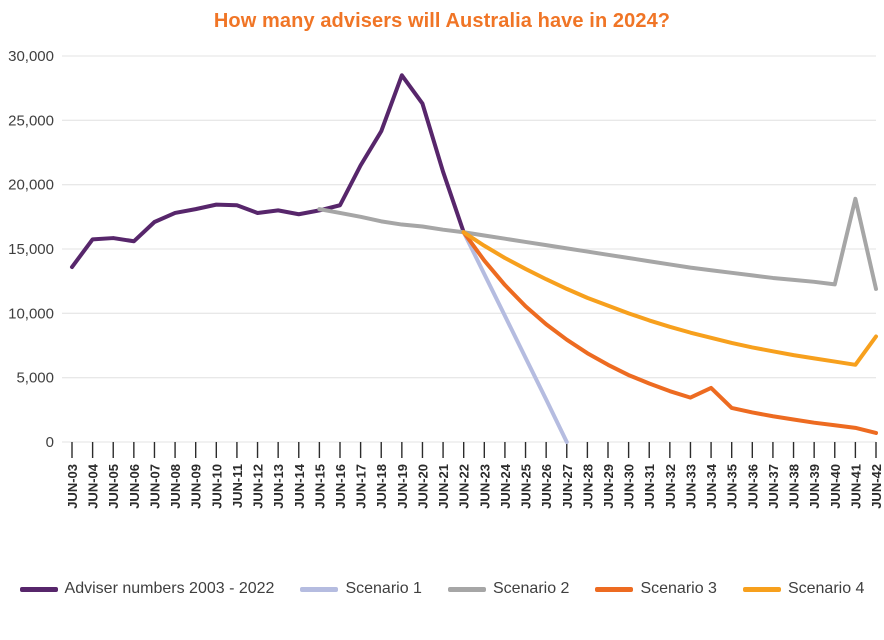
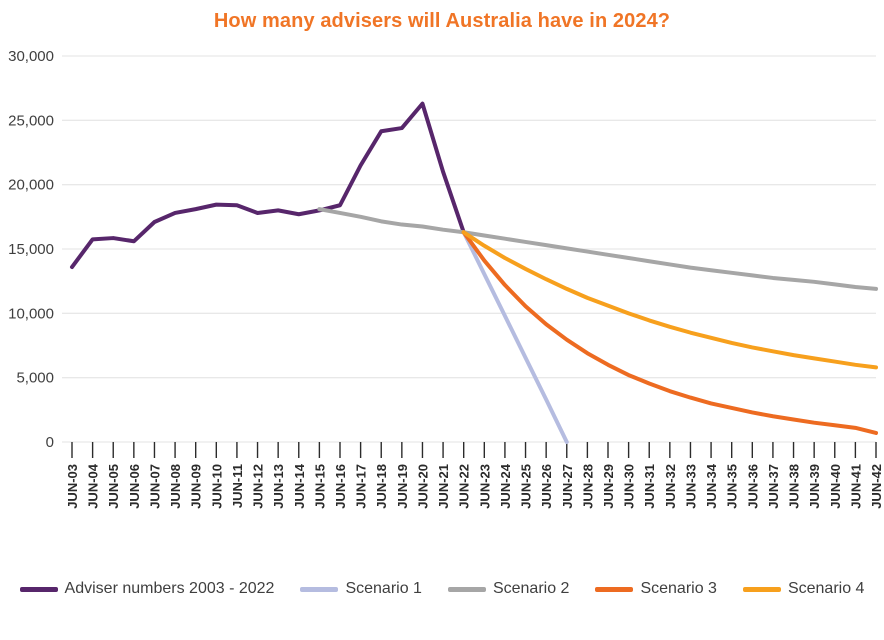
Adviser numbers 2003 - 2022/JUN-19: 28500 -> 24400
Scenario 3/JUN-34: 4200 -> 3000
Scenario 2/JUN-41: 18900 -> 12000
Scenario 4/JUN-42: 8200 -> 5800
